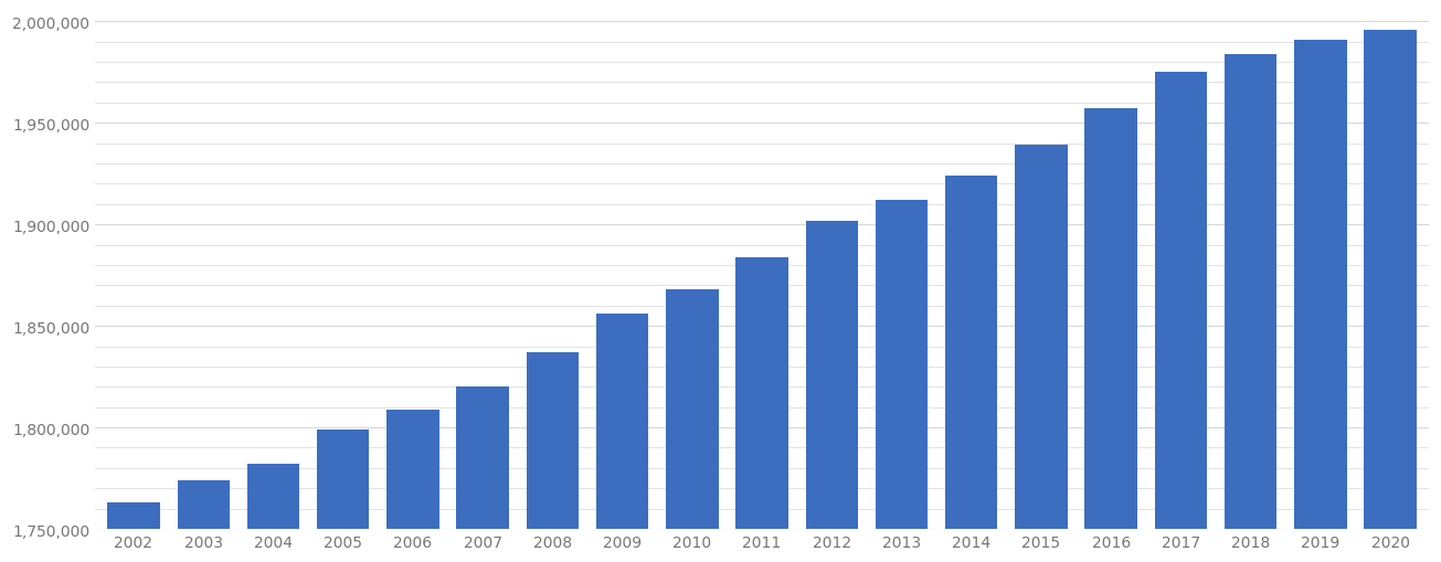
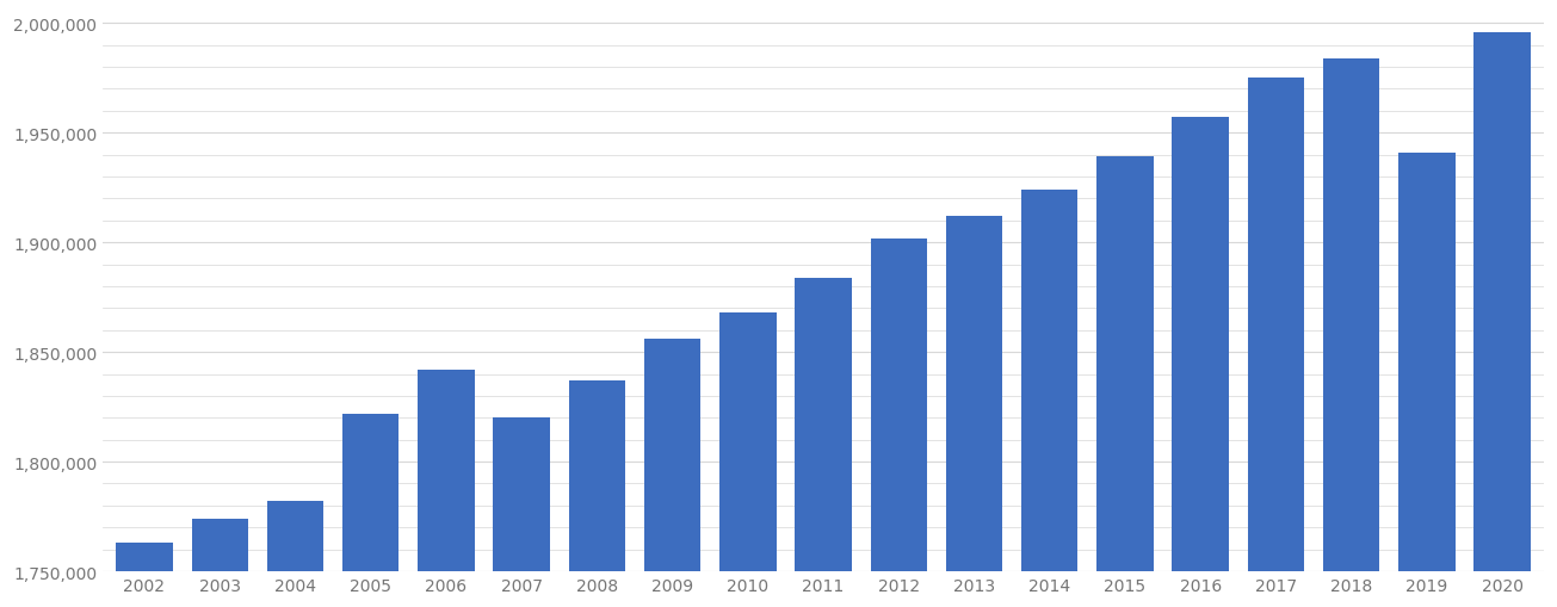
2005: 1,799,000 -> 1,822,000
2006: 1,809,000 -> 1,842,000
2019: 1,991,000 -> 1,941,000
